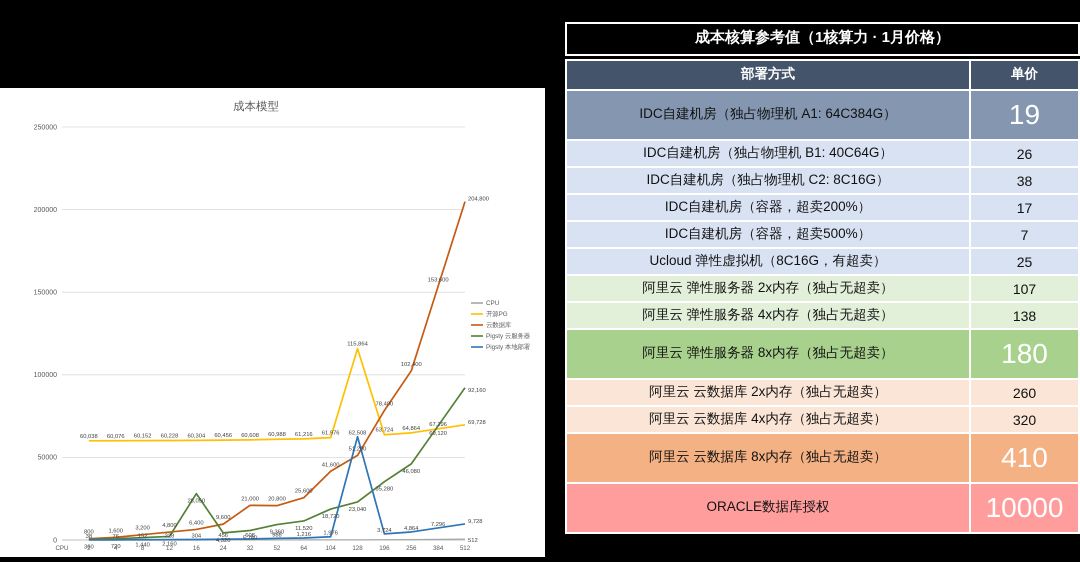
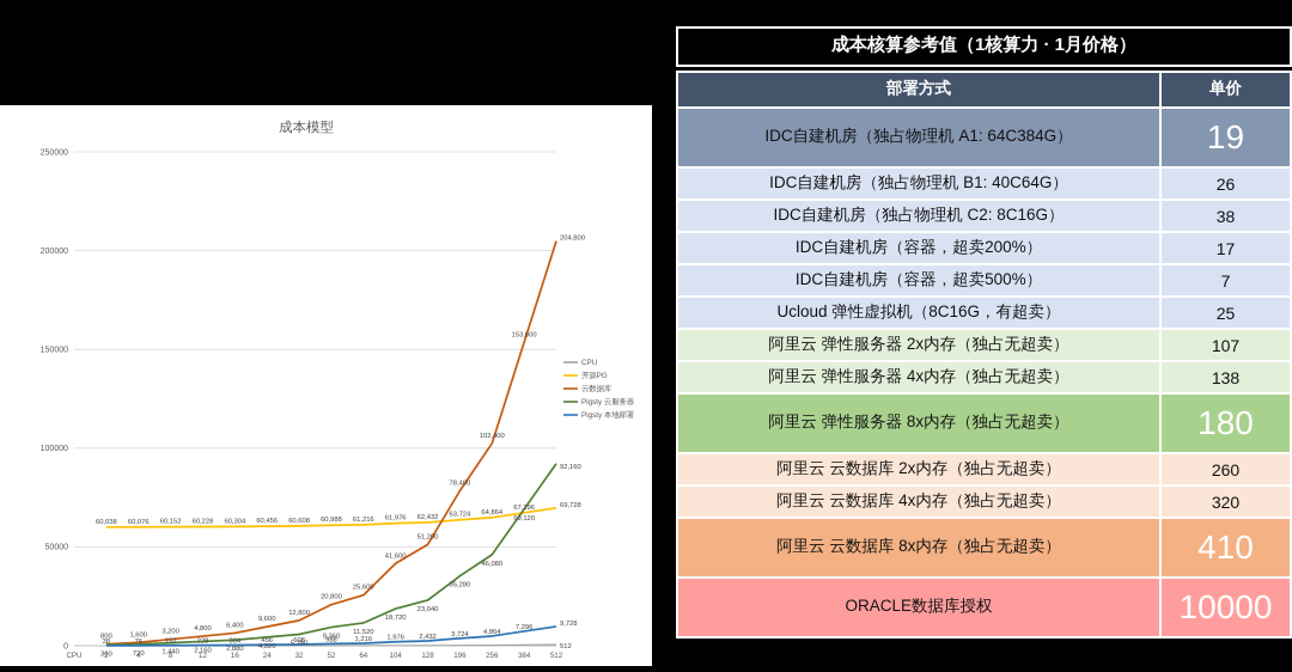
成本模型/Pigsty 云服务器/16: 28,050 -> 2,880
成本模型/云数据库/32: 21,000 -> 12,800
成本模型/开源PG/128: 115,864 -> 62,432
成本模型/Pigsty 本地部署/128: 62,508 -> 2,432
